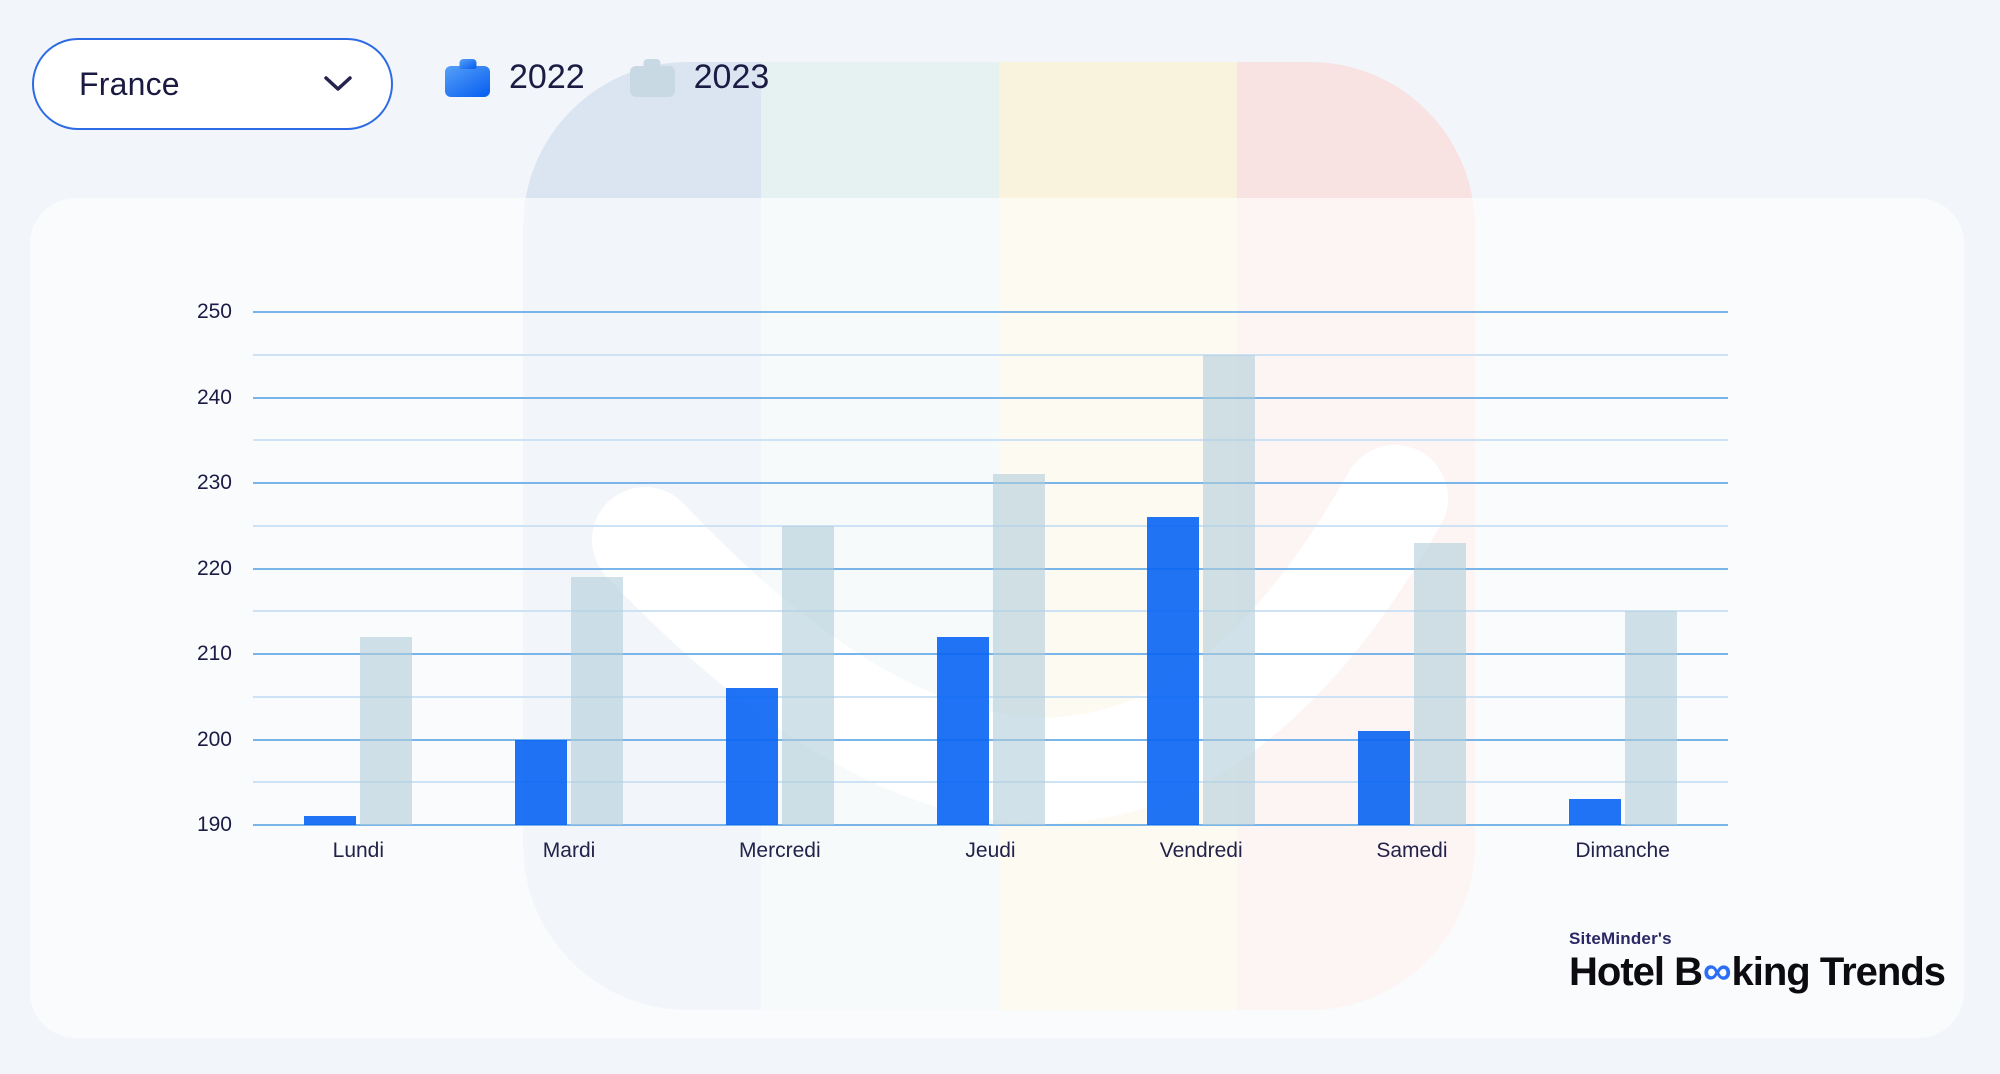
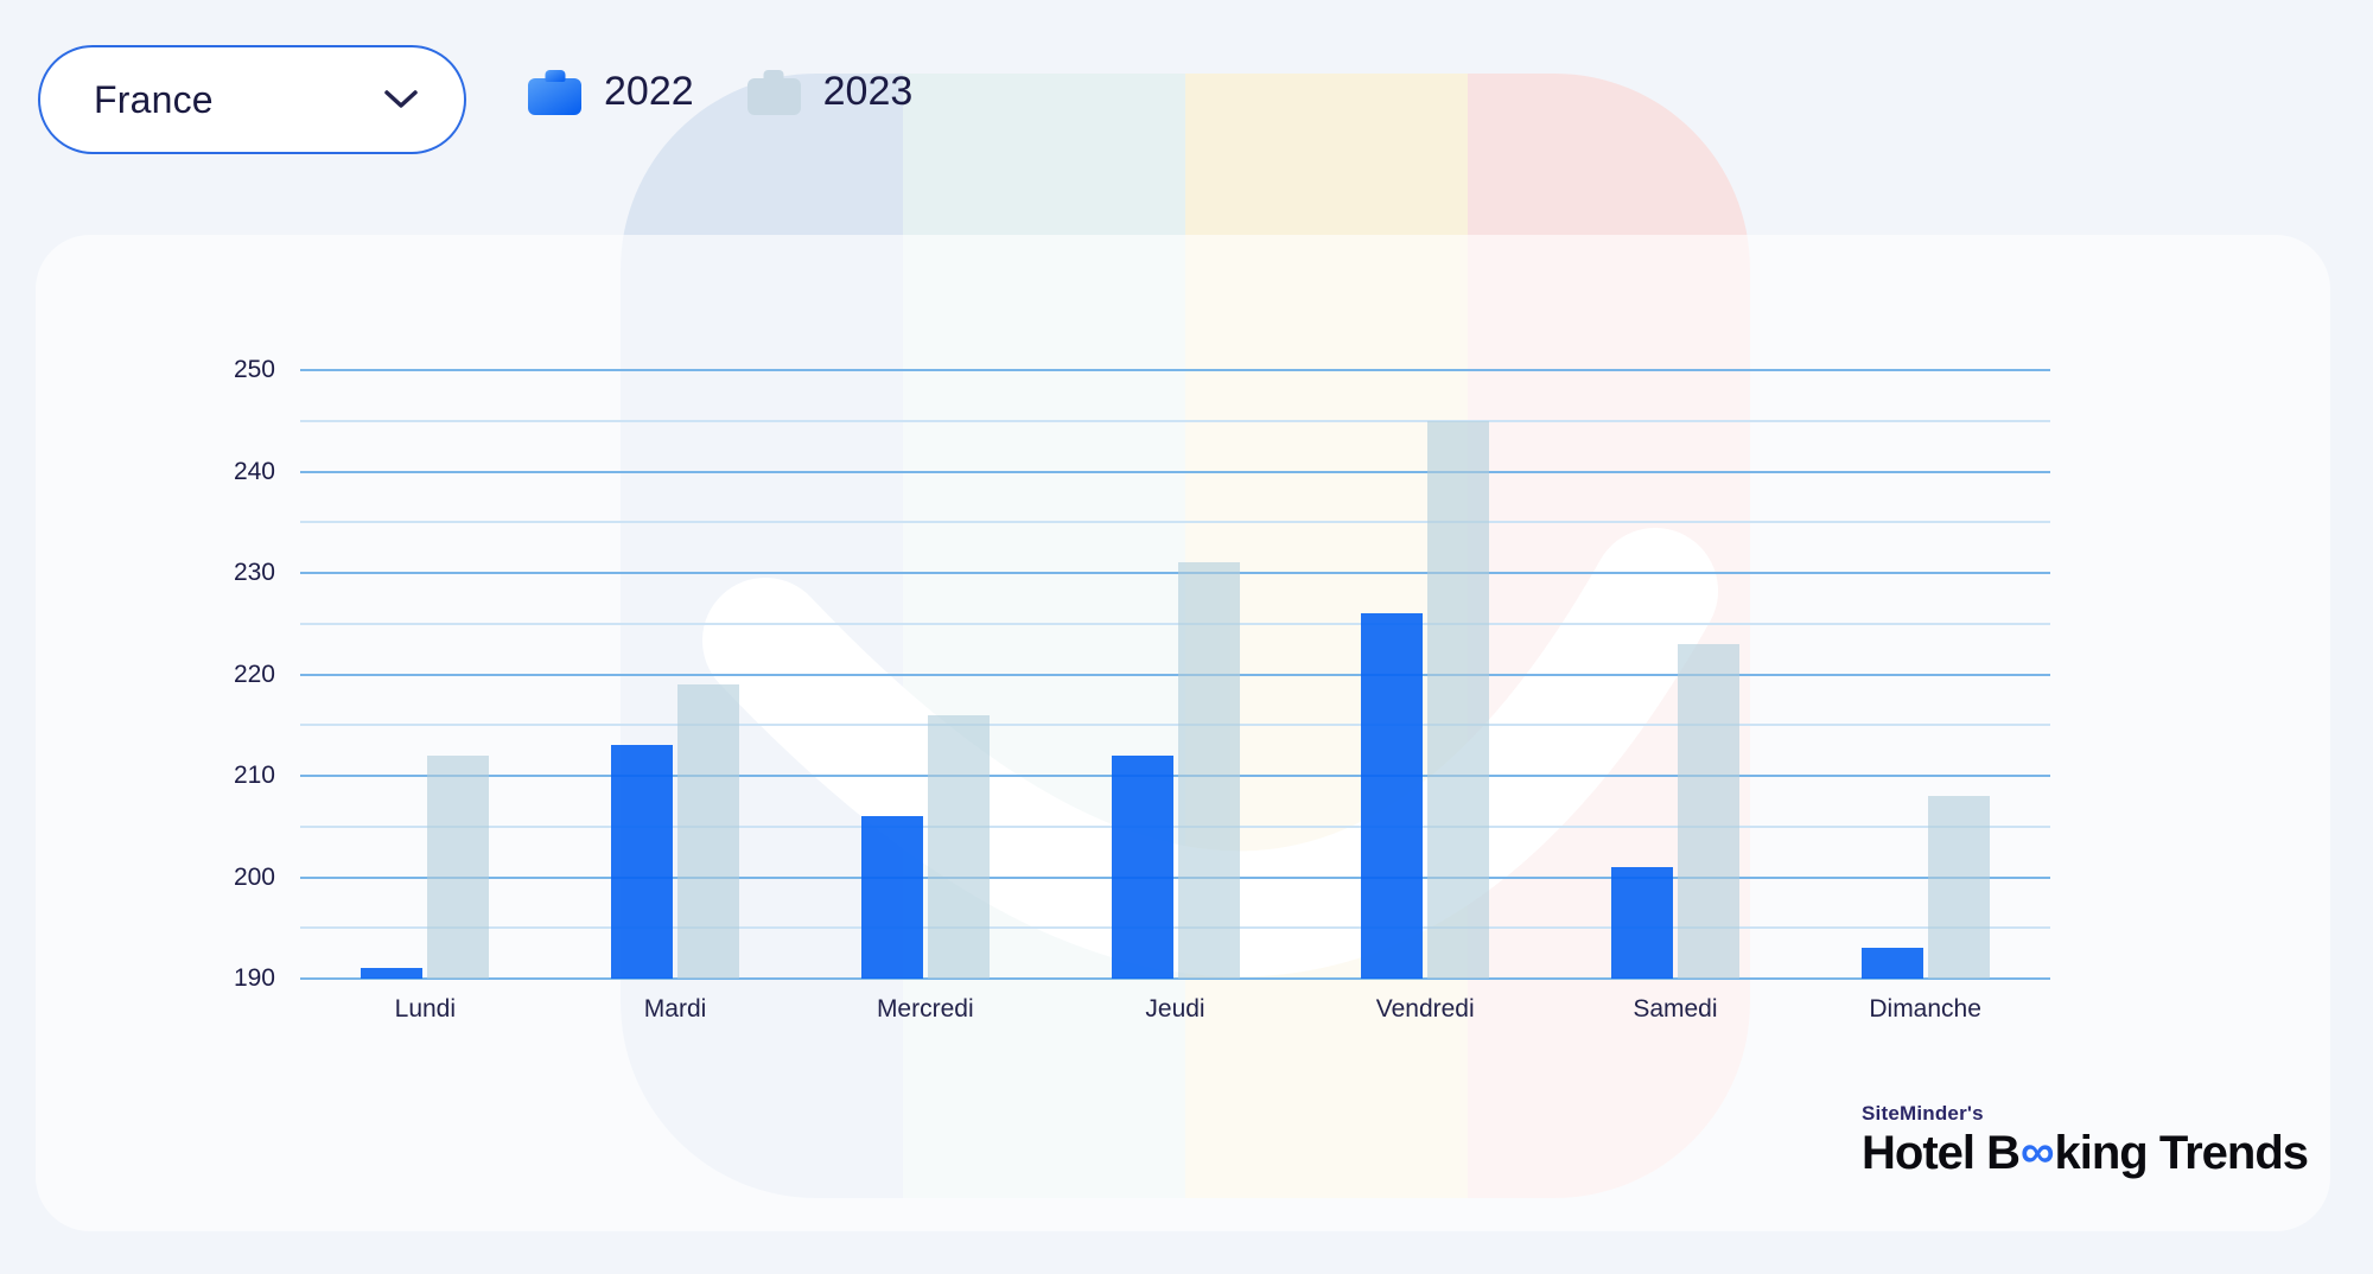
2022/Mardi: 200 -> 213
2023/Mercredi: 225 -> 216
2023/Dimanche: 215 -> 208
